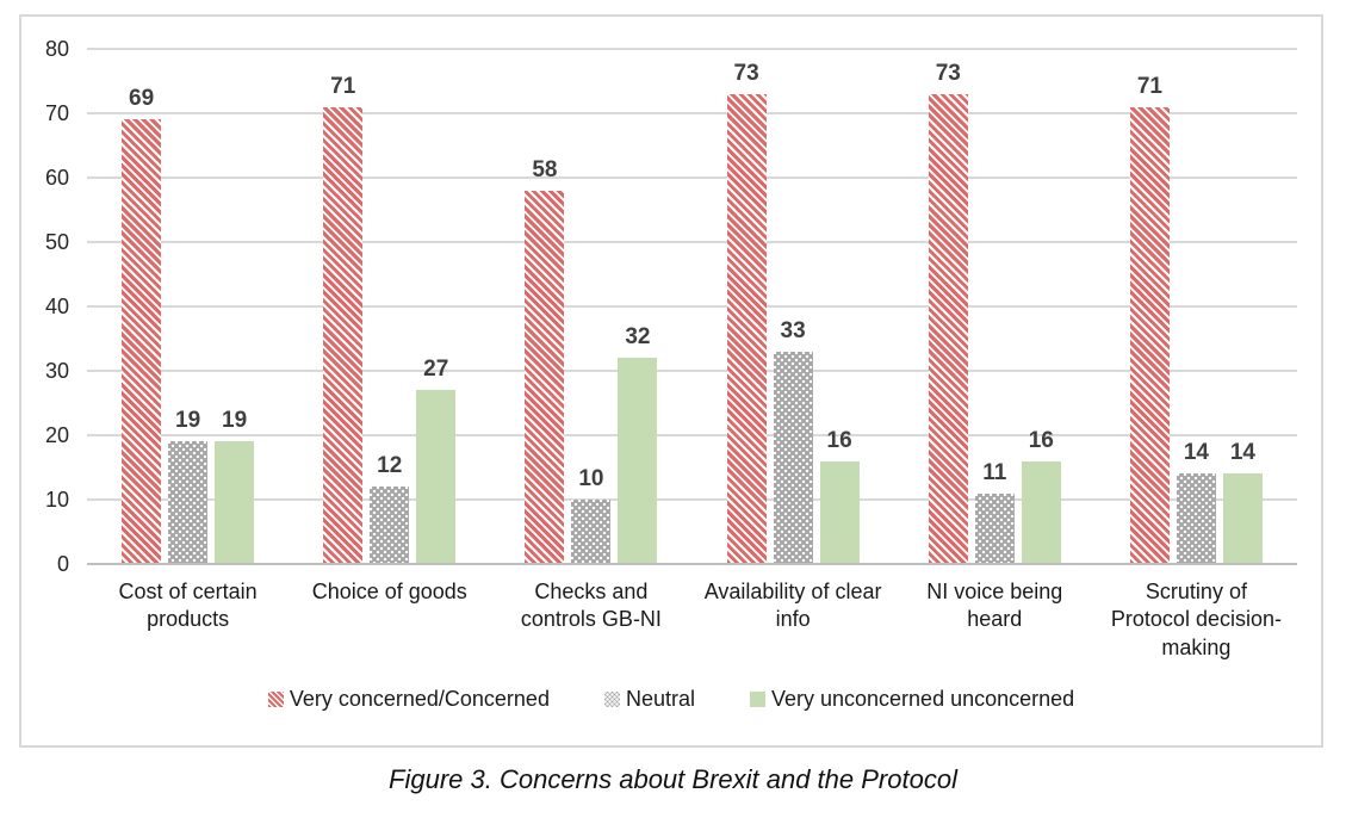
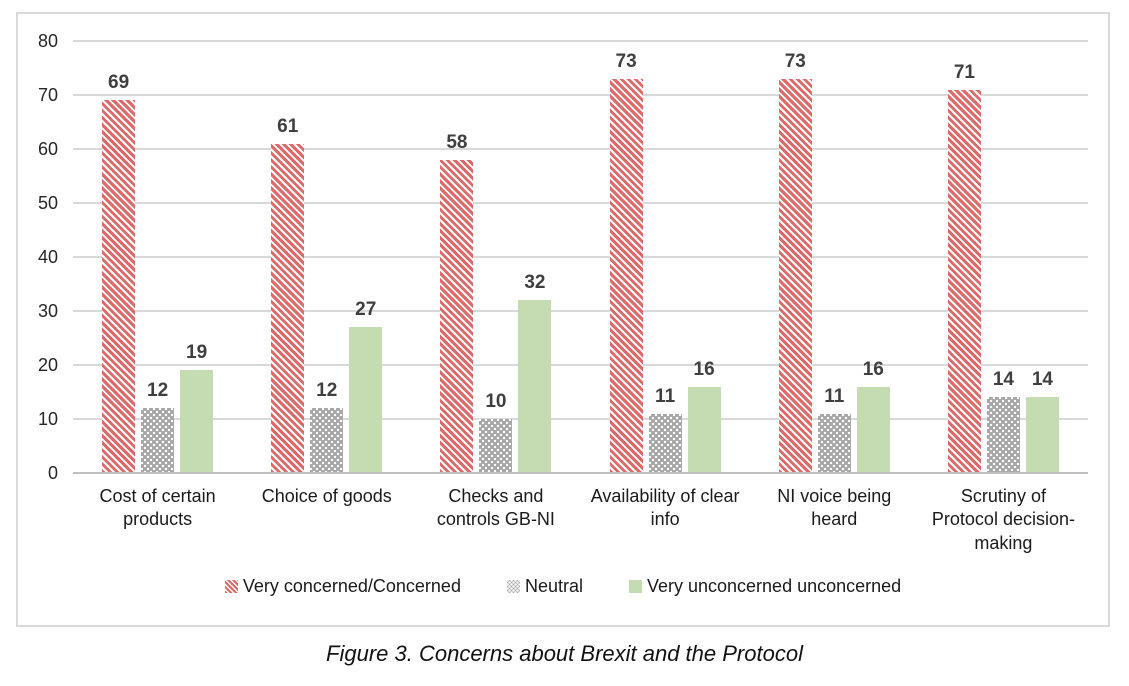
Neutral/Cost of certain products: 19 -> 12
Very concerned/Concerned/Choice of goods: 71 -> 61
Neutral/Availability of clear info: 33 -> 11
